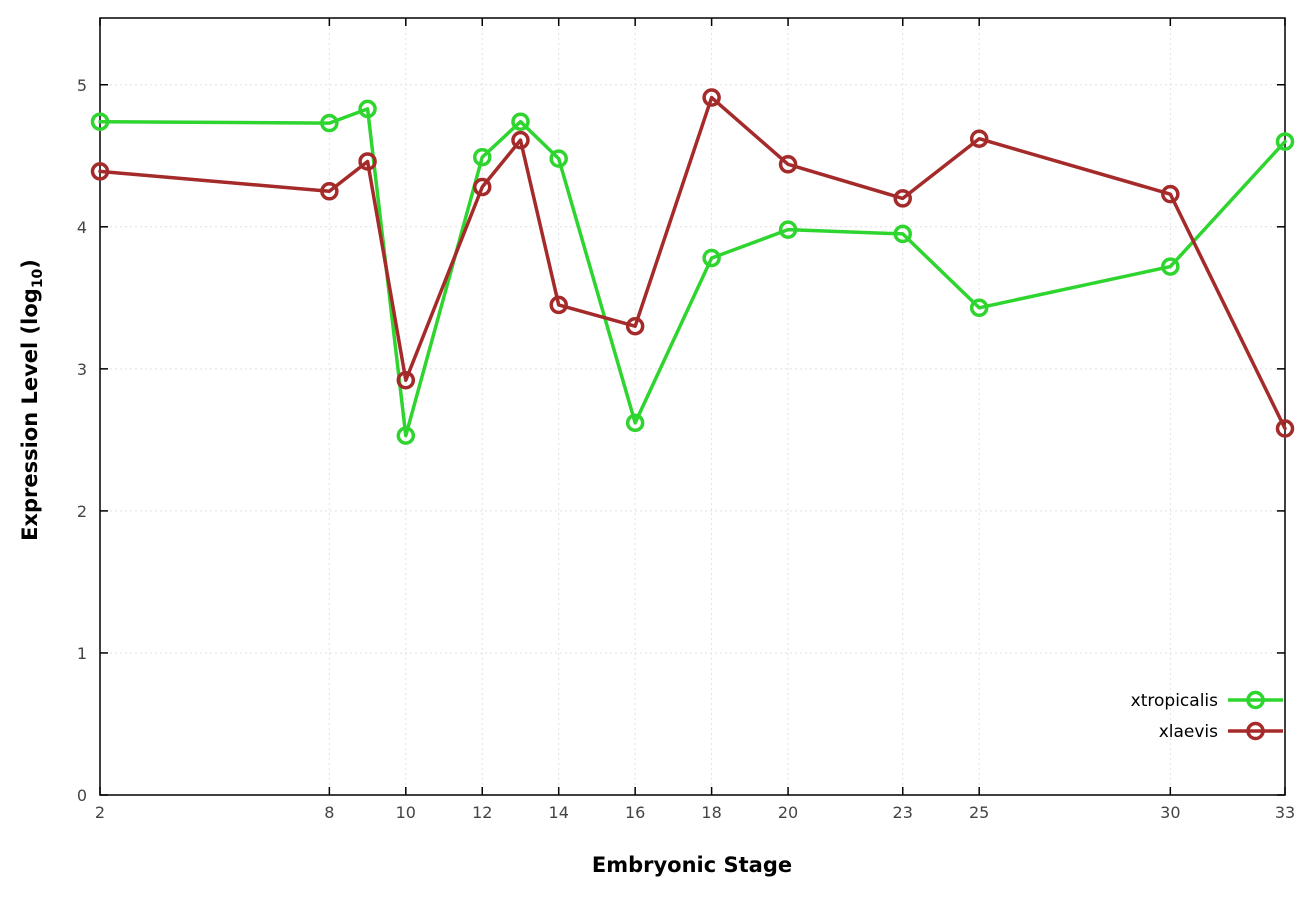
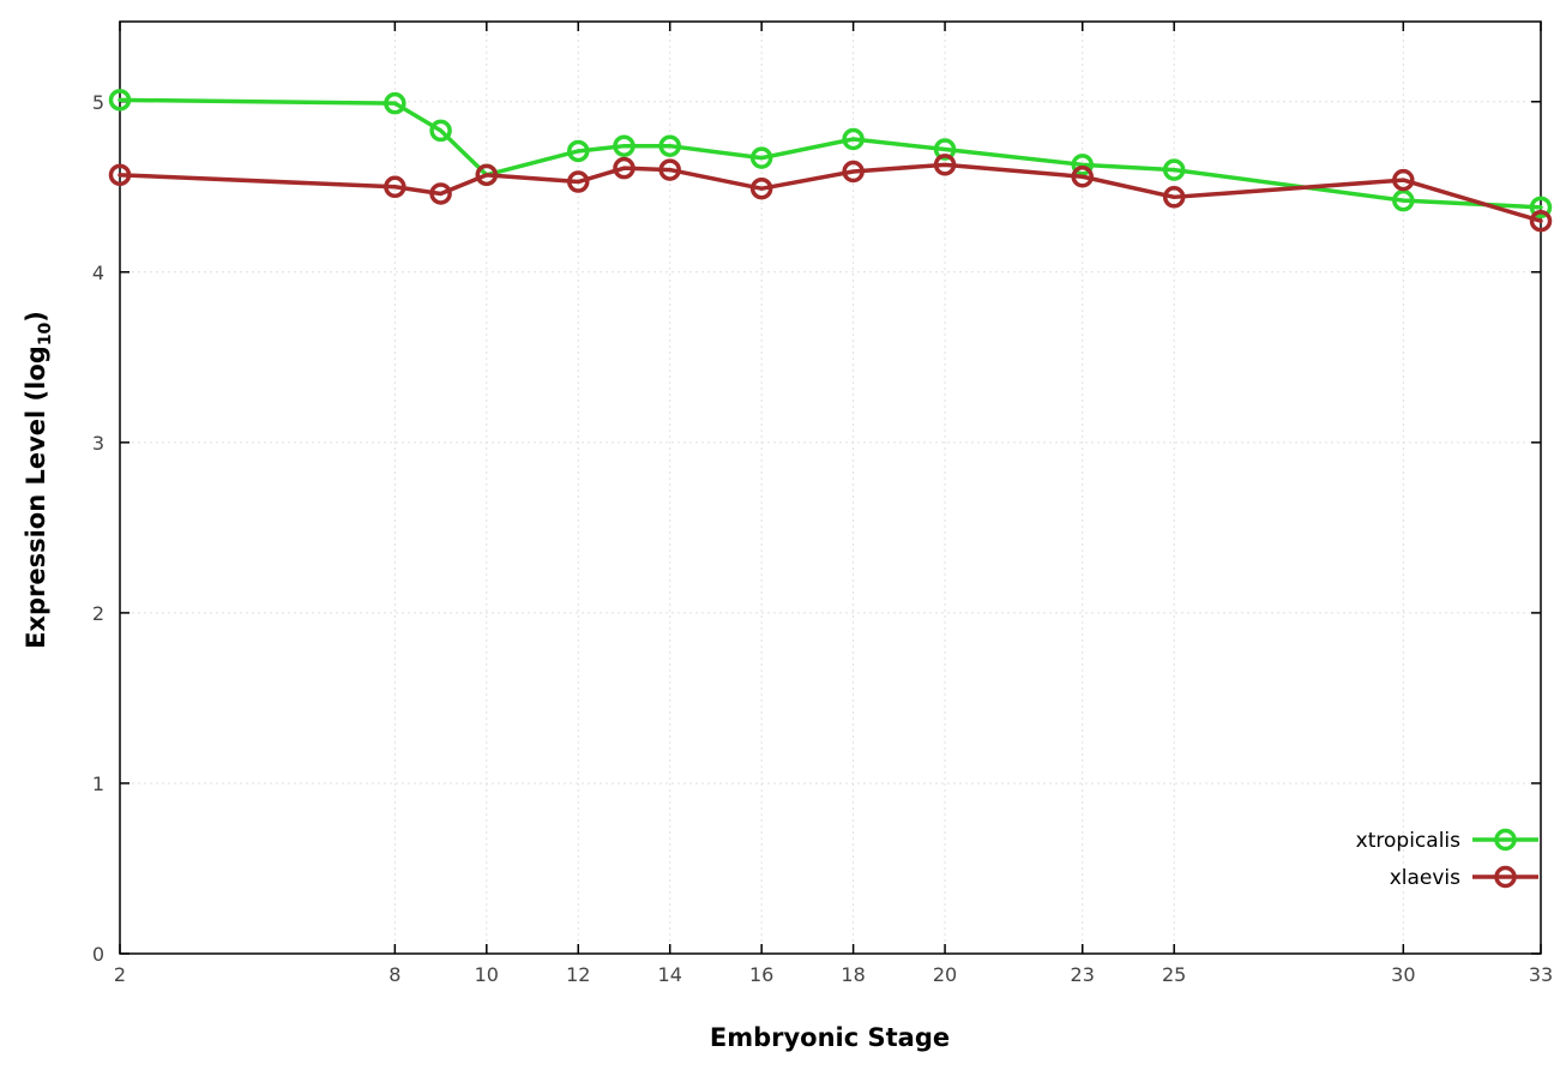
xtropicalis/2: 4.74 -> 5.01
xlaevis/2: 4.39 -> 4.57
xtropicalis/8: 4.73 -> 4.99
xlaevis/8: 4.25 -> 4.50
xtropicalis/10: 2.53 -> 4.57
xlaevis/10: 2.92 -> 4.57
xtropicalis/12: 4.49 -> 4.71
xlaevis/12: 4.28 -> 4.53
xtropicalis/14: 4.48 -> 4.74
xlaevis/14: 3.45 -> 4.60
xtropicalis/16: 2.62 -> 4.67
xlaevis/16: 3.30 -> 4.49
xtropicalis/18: 3.78 -> 4.78
xlaevis/18: 4.91 -> 4.59
xtropicalis/20: 3.98 -> 4.72
xlaevis/20: 4.44 -> 4.63
xtropicalis/23: 3.95 -> 4.63
xlaevis/23: 4.20 -> 4.56
xtropicalis/25: 3.43 -> 4.60
xlaevis/25: 4.62 -> 4.44
xtropicalis/30: 3.72 -> 4.42
xlaevis/30: 4.23 -> 4.54
xtropicalis/33: 4.60 -> 4.38
xlaevis/33: 2.58 -> 4.30
